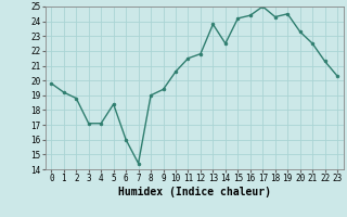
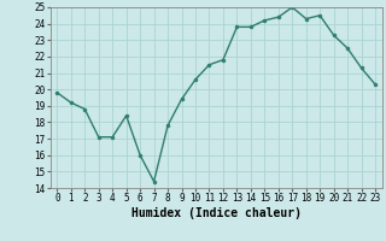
8: 19.0 -> 17.8
14: 22.5 -> 23.8
